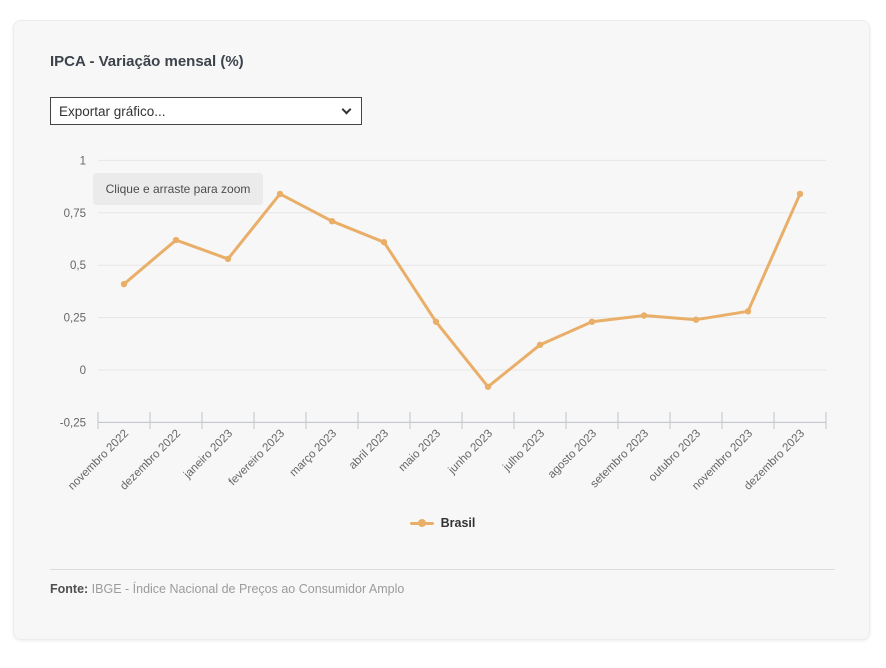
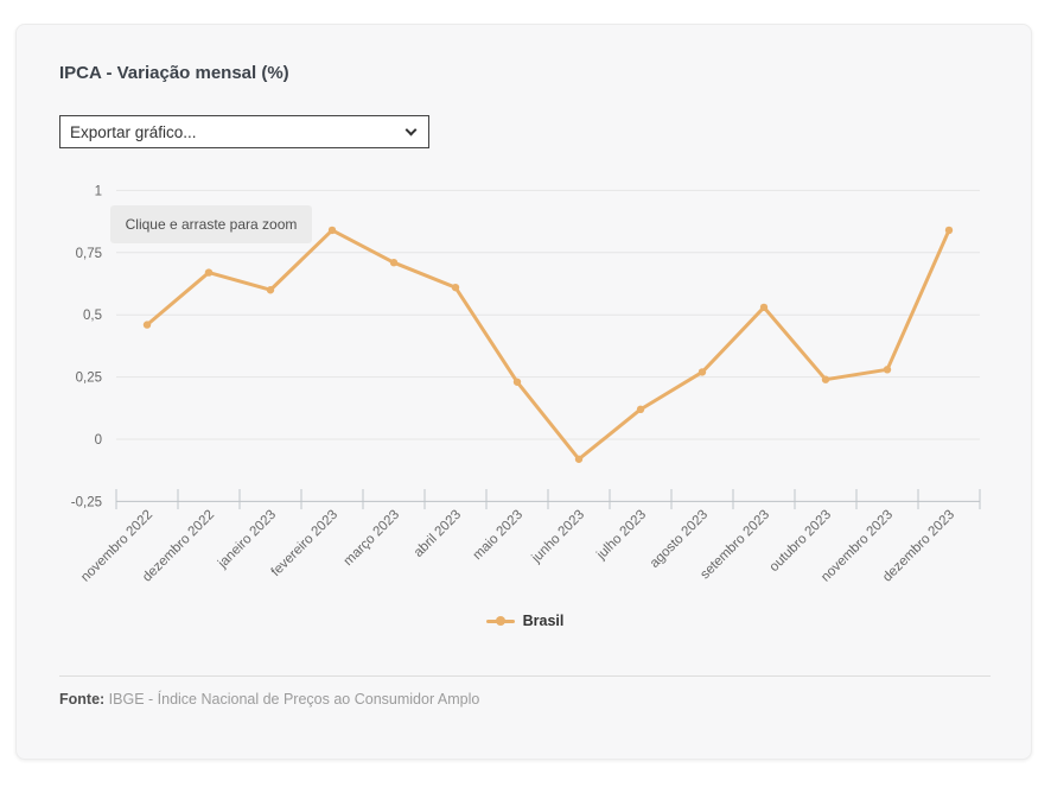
novembro 2022: 0,41 -> 0,46
dezembro 2022: 0,62 -> 0,67
janeiro 2023: 0,53 -> 0,60
agosto 2023: 0,23 -> 0,27
setembro 2023: 0,26 -> 0,53
